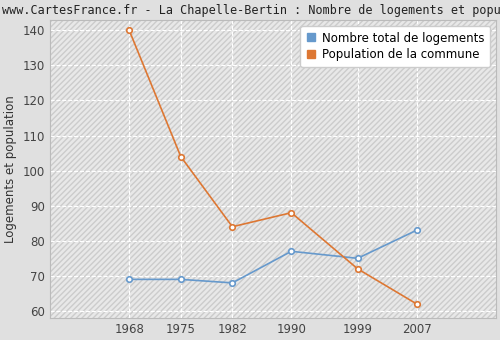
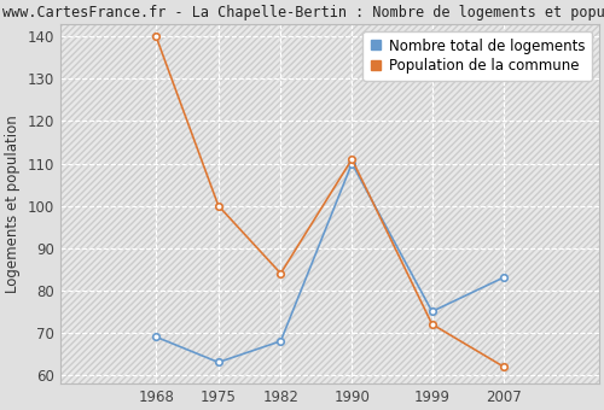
Nombre total de logements/1975: 69 -> 63
Population de la commune/1975: 104 -> 100
Nombre total de logements/1990: 77 -> 110
Population de la commune/1990: 88 -> 111
